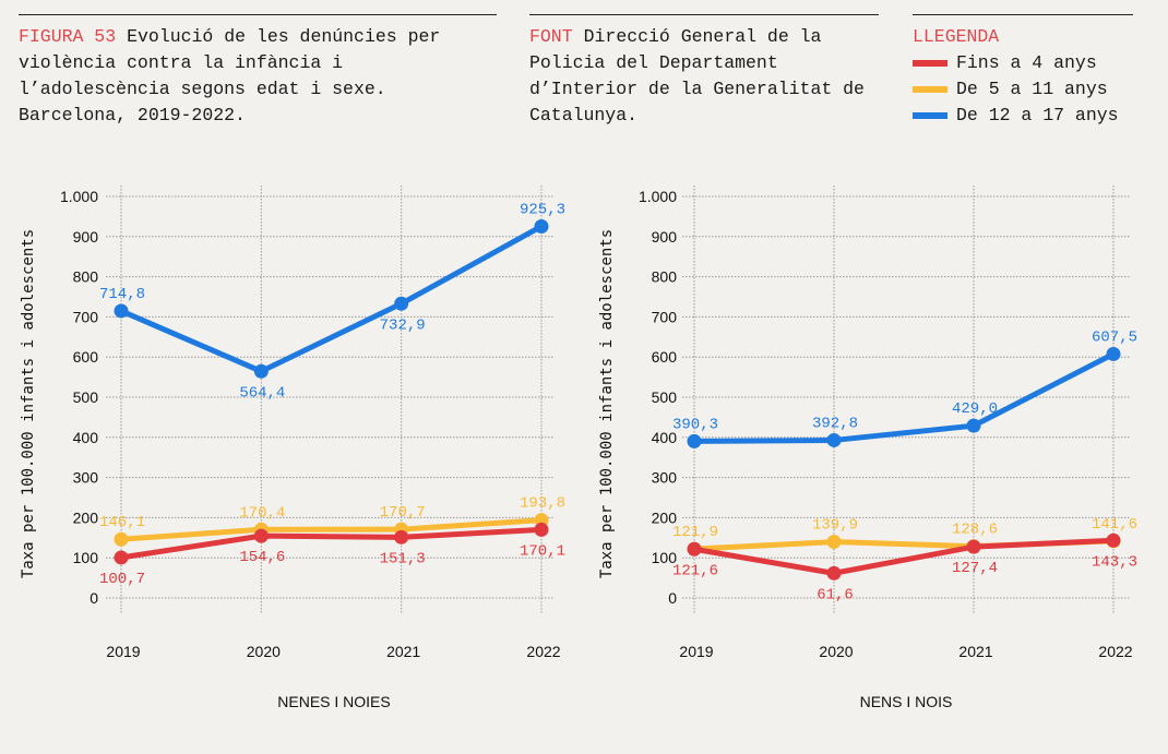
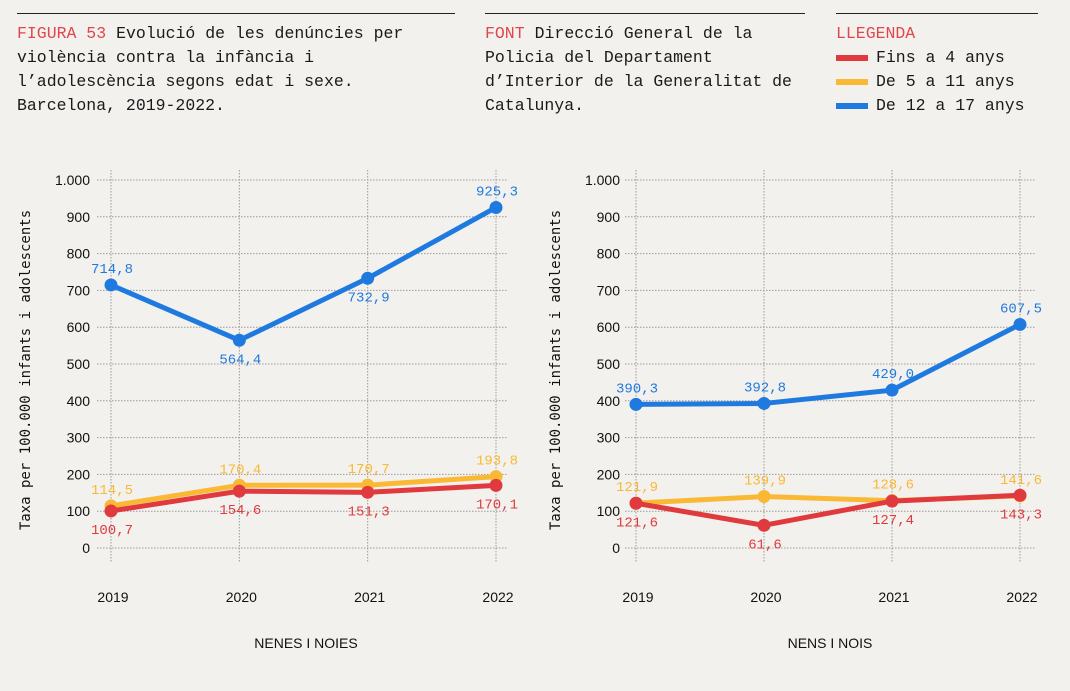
NENES I NOIES/De 5 a 11 anys/2019: 146,1 -> 114,5
